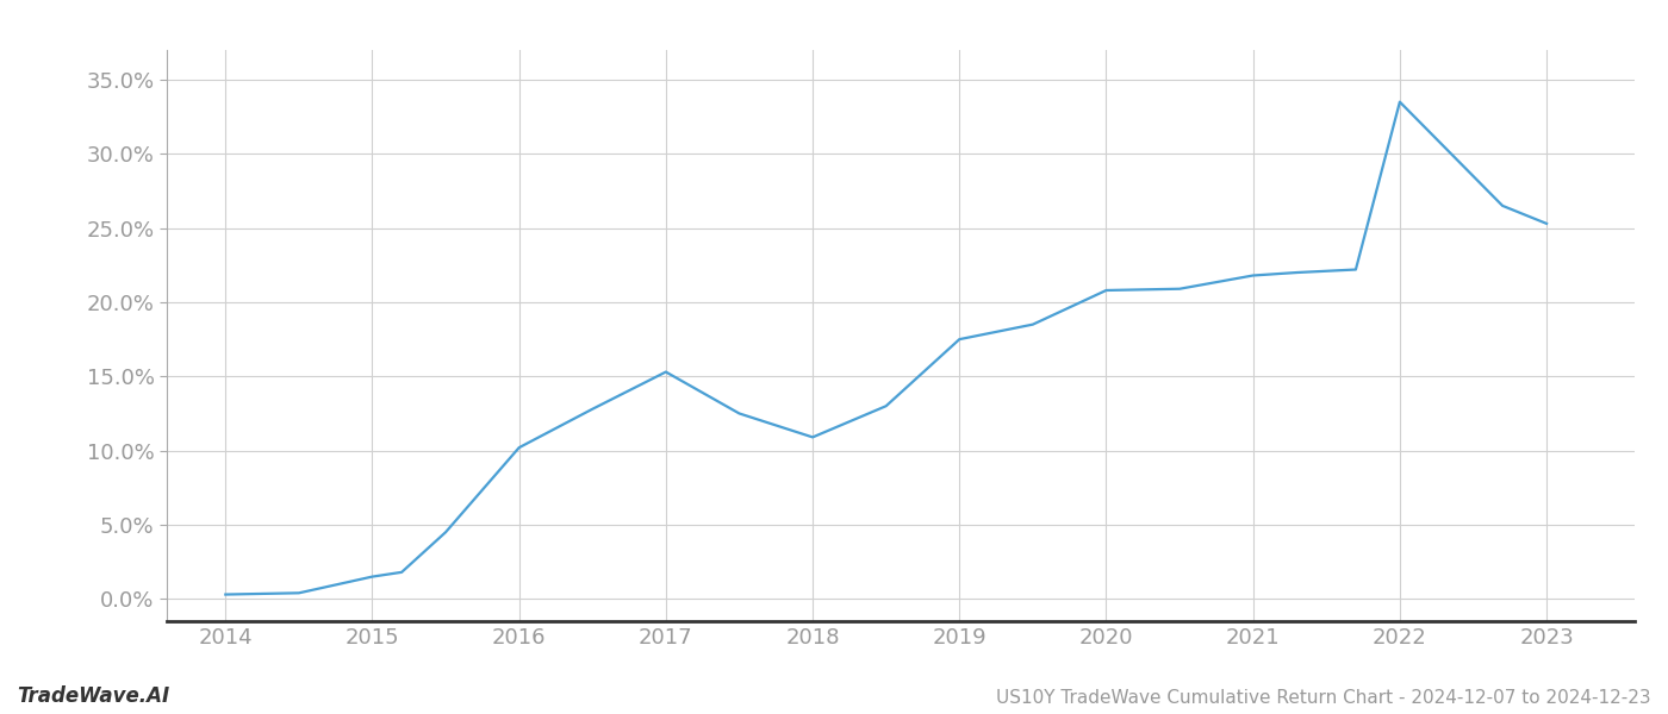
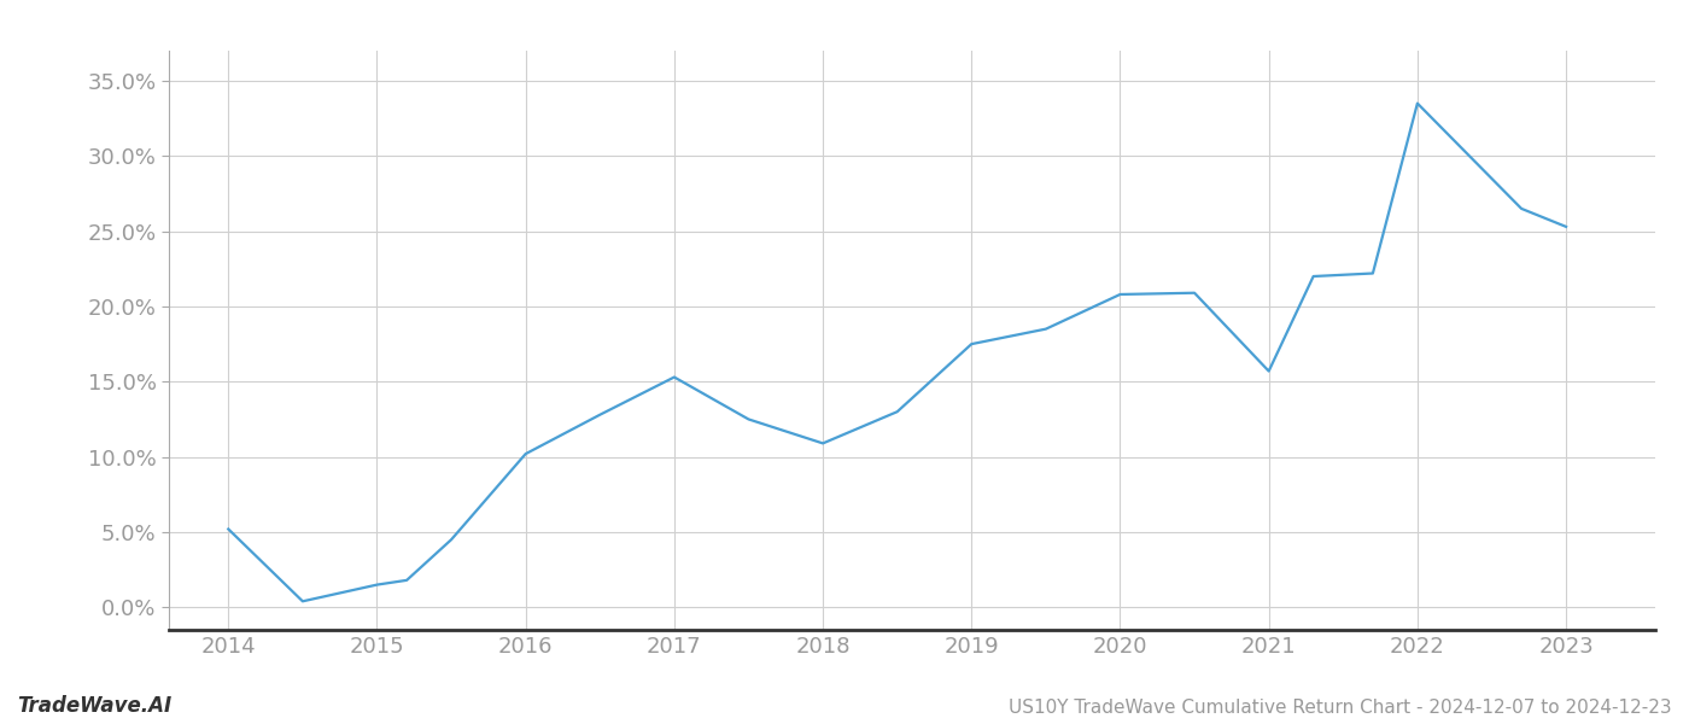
2014: 0.3% -> 5.2%
2021: 21.8% -> 15.7%
